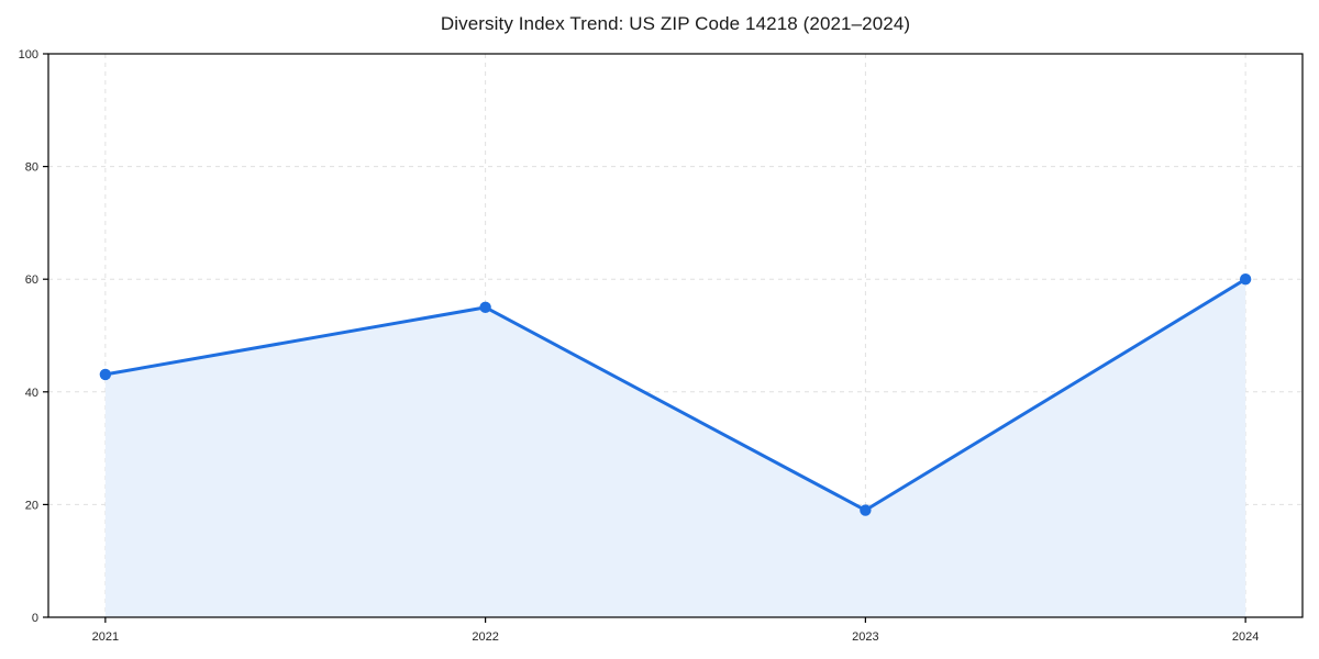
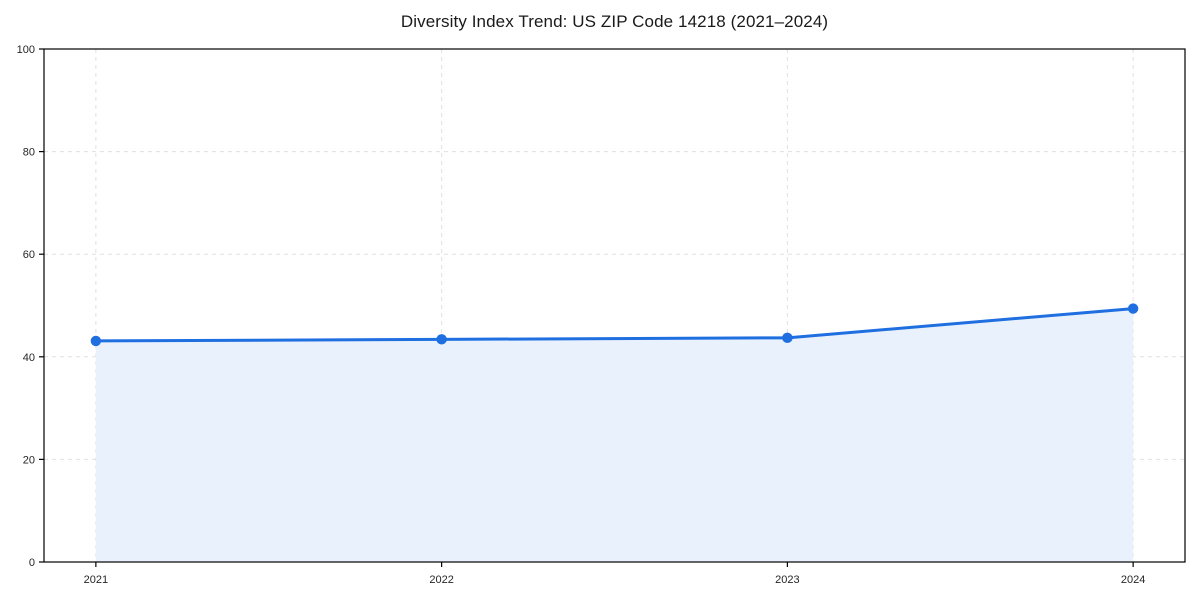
2022: 55 -> 43
2023: 19 -> 44
2024: 60 -> 49
